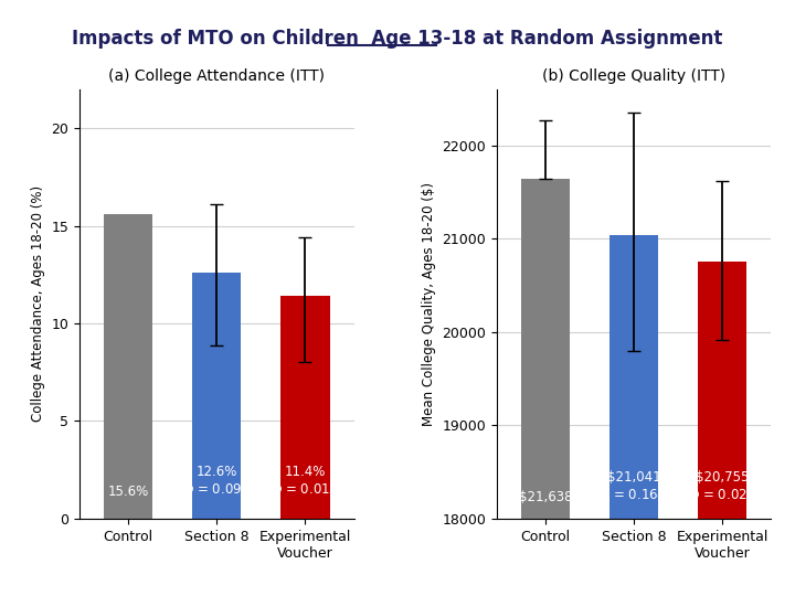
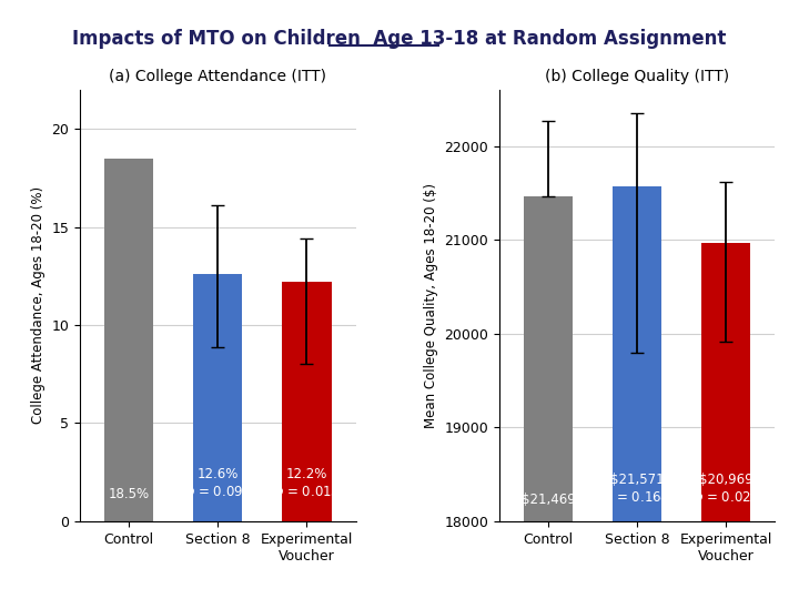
(a) College Attendance (ITT)/Control: 15.6% -> 18.5%
(a) College Attendance (ITT)/Experimental Voucher: 11.4% -> 12.2%
(b) College Quality (ITT)/Control: $21,638 -> $21,469
(b) College Quality (ITT)/Section 8: $21,041 -> $21,571
(b) College Quality (ITT)/Experimental Voucher: $20,755 -> $20,969
